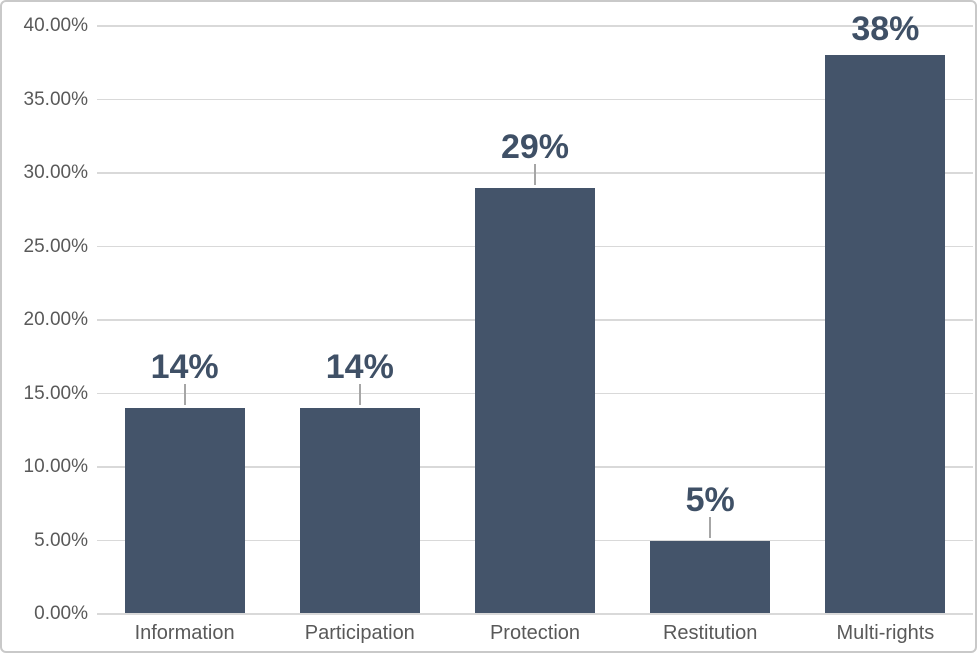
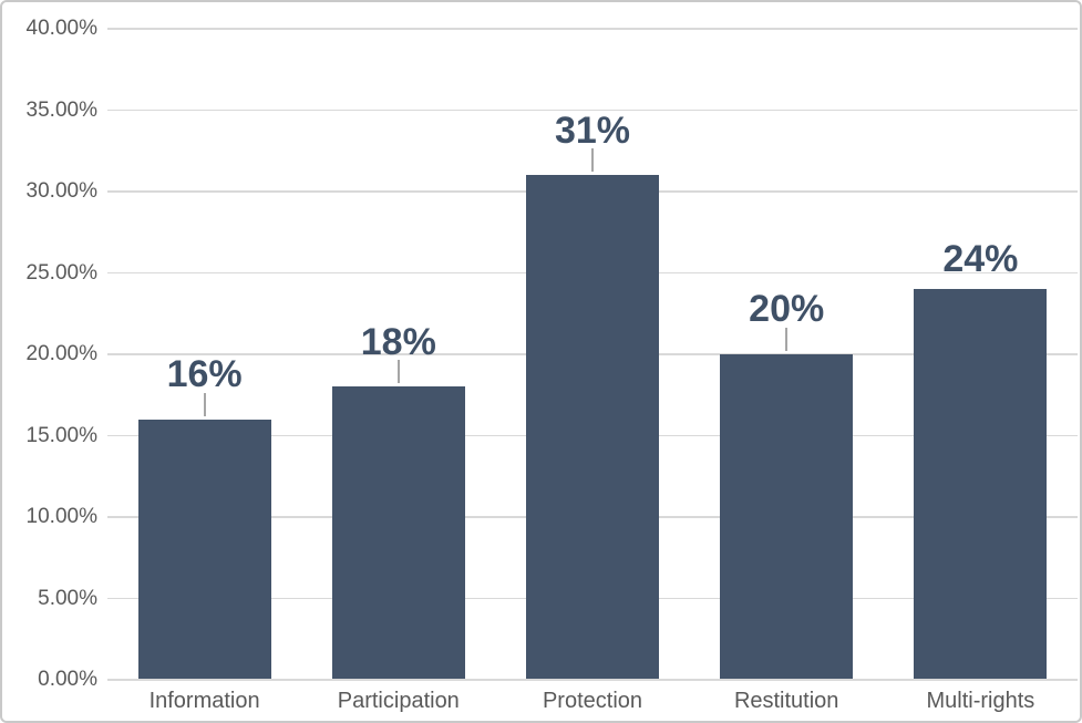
Information: 14% -> 16%
Participation: 14% -> 18%
Protection: 29% -> 31%
Restitution: 5% -> 20%
Multi-rights: 38% -> 24%
